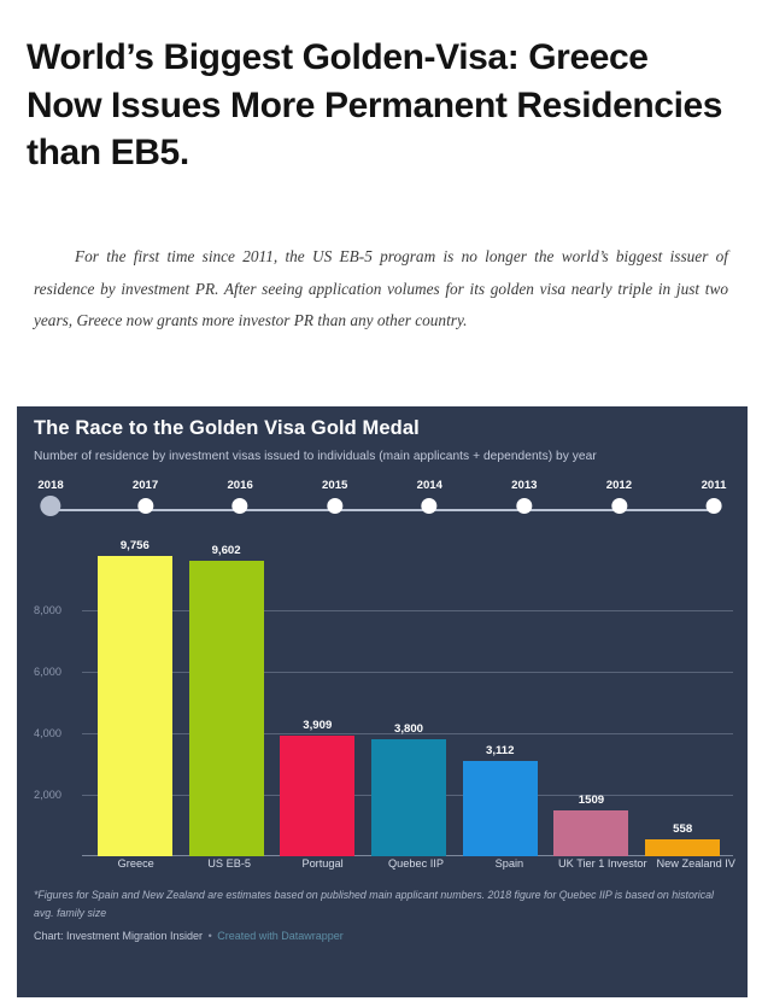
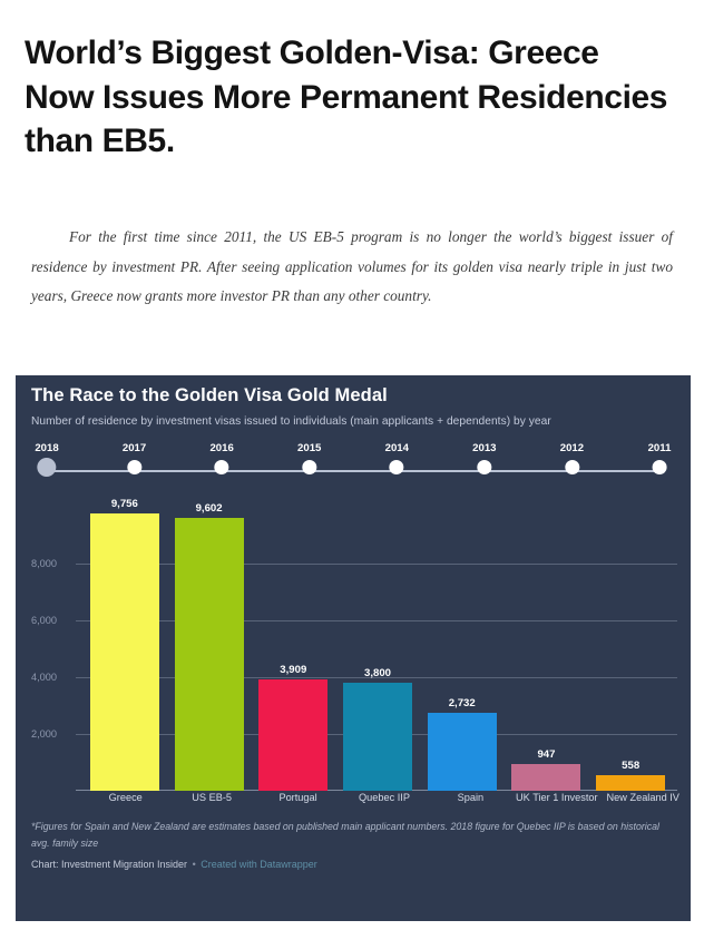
Spain: 3,112 -> 2,732
UK Tier 1 Investor: 1509 -> 947
